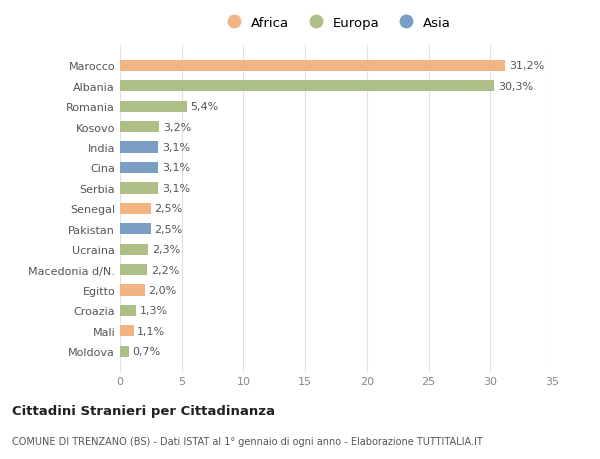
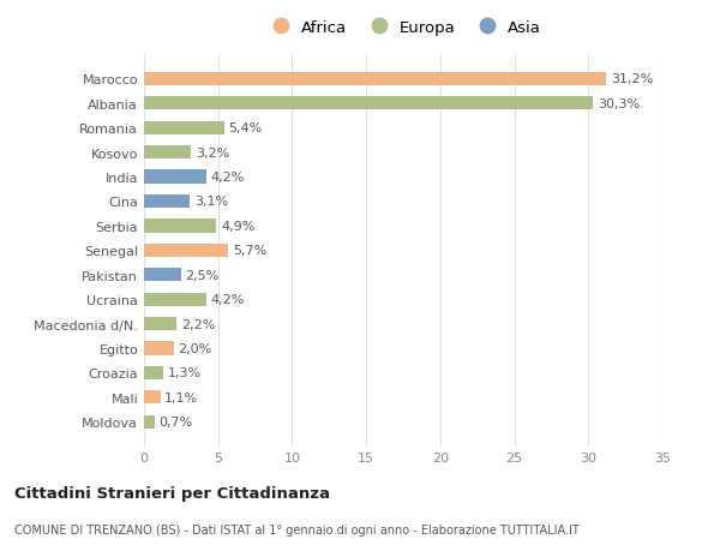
India: 3,1% -> 4,2%
Serbia: 3,1% -> 4,9%
Senegal: 2,5% -> 5,7%
Ucraina: 2,3% -> 4,2%
